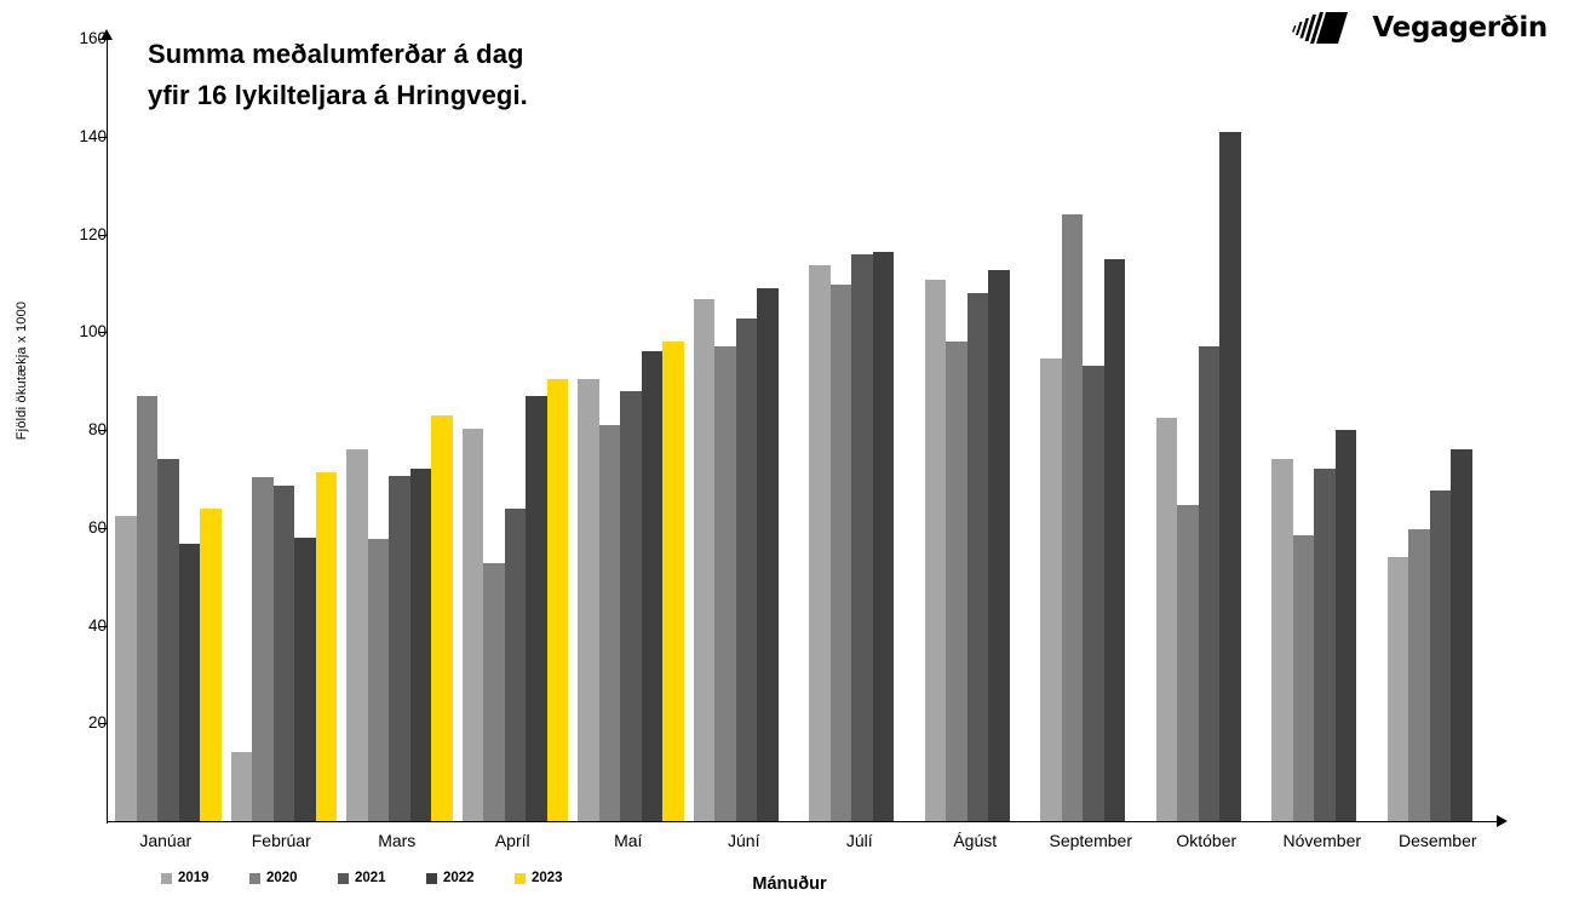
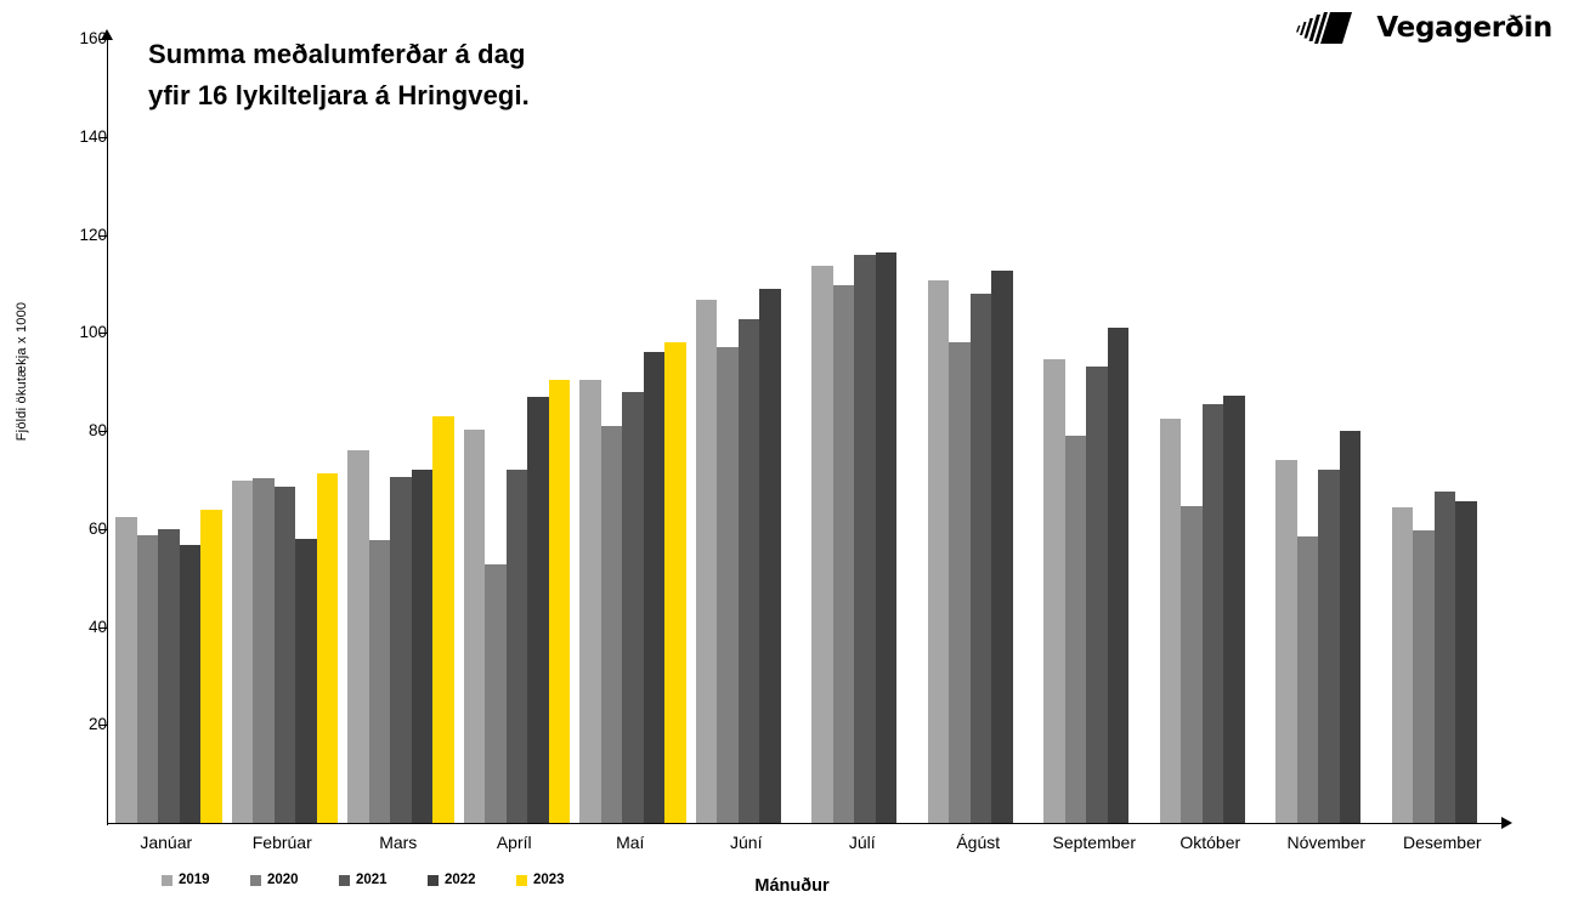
2020/Janúar: 87 -> 59
2021/Janúar: 74 -> 60
2019/Febrúar: 14 -> 70
2021/Apríl: 64 -> 72
2020/September: 124 -> 79
2022/September: 115 -> 101
2021/Október: 97 -> 85
2022/Október: 141 -> 87
2019/Desember: 54 -> 64
2022/Desember: 76 -> 66
